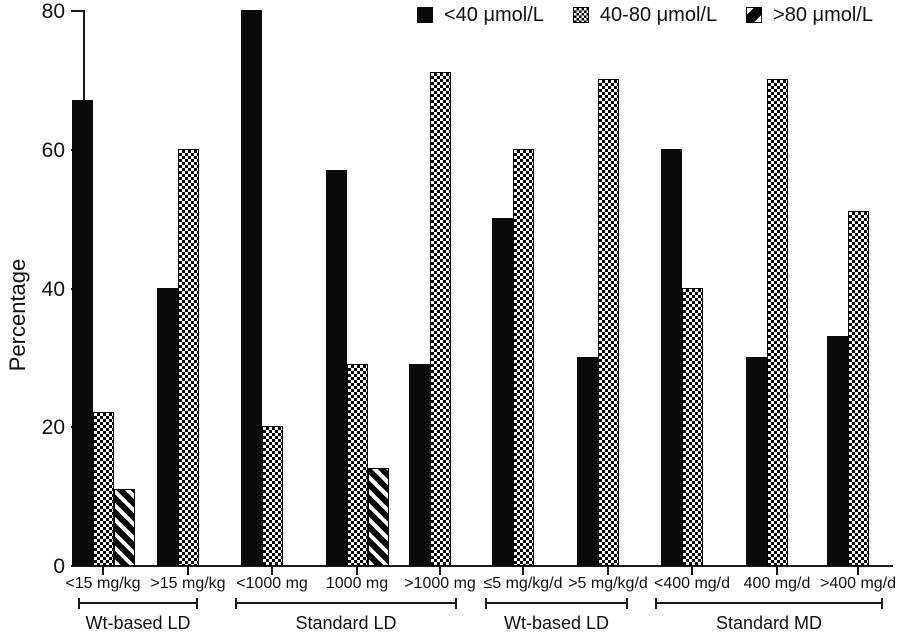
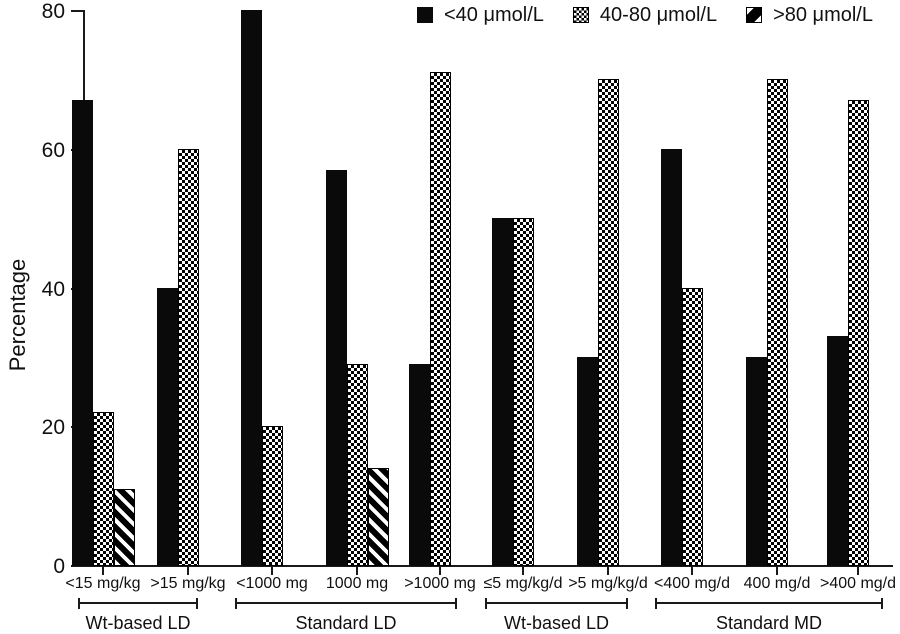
40-80 μmol/L/≤5 mg/kg/d: 60 -> 50
40-80 μmol/L/>400 mg/d: 51 -> 67
